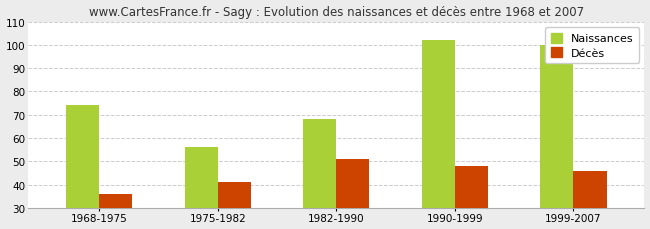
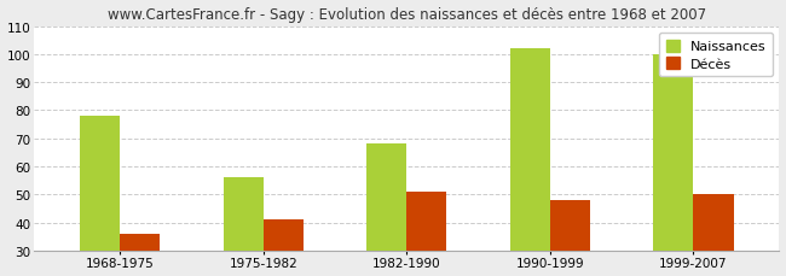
Naissances/1968-1975: 74 -> 78
Décès/1999-2007: 46 -> 50
